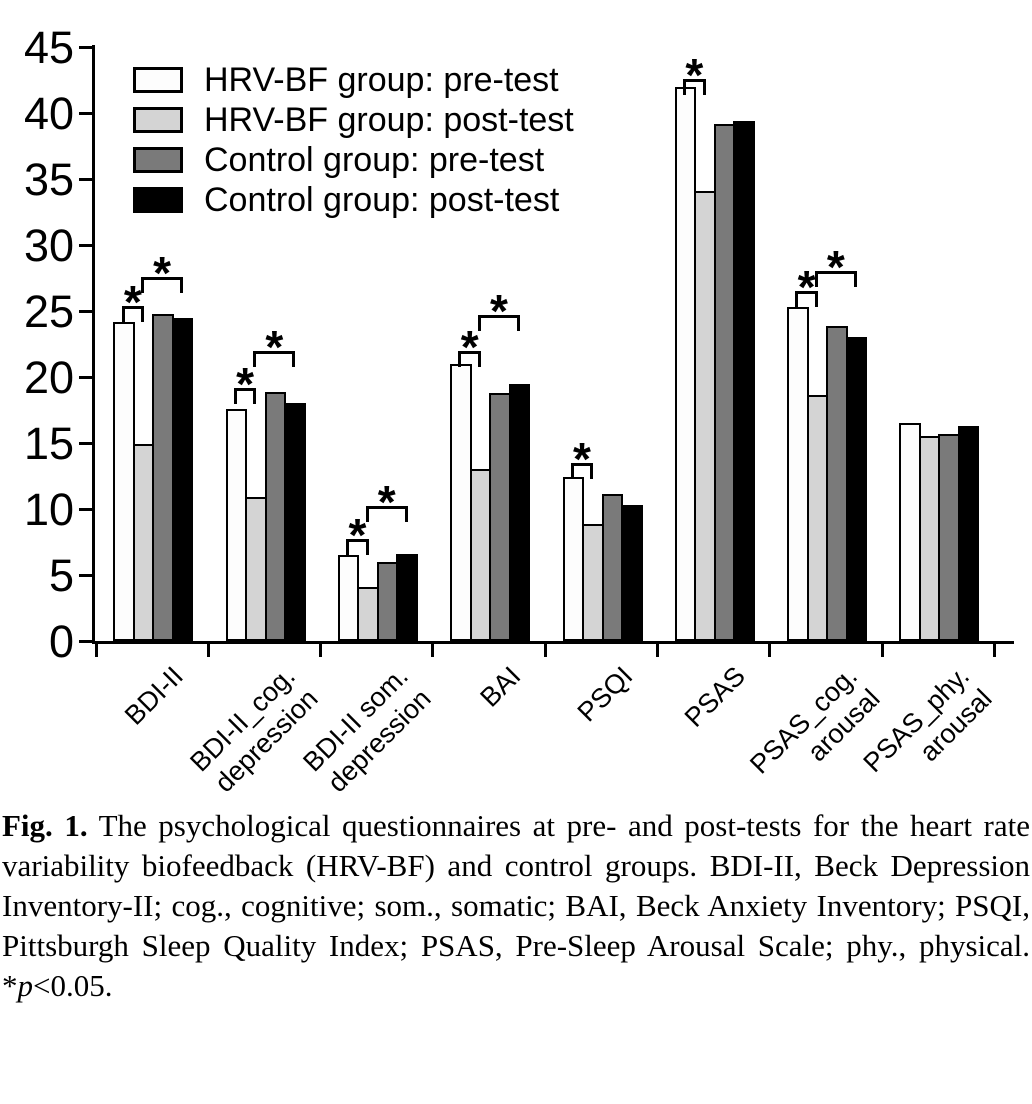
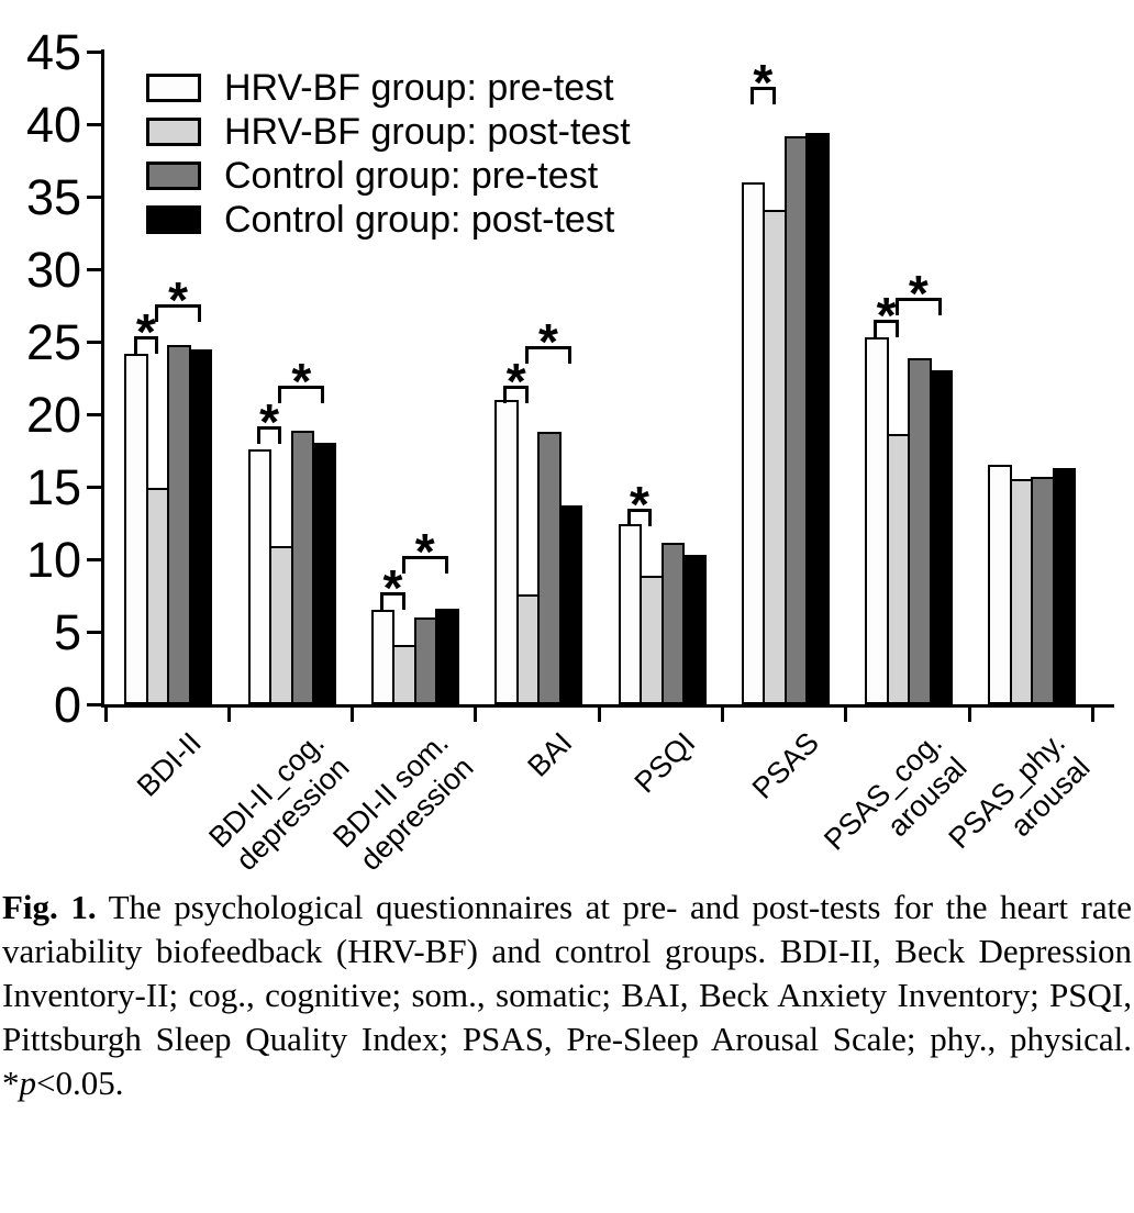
HRV-BF group: post-test/BAI: 13.0 -> 7.6
Control group: post-test/BAI: 19.5 -> 13.7
HRV-BF group: pre-test/PSAS: 42.0 -> 36.0
